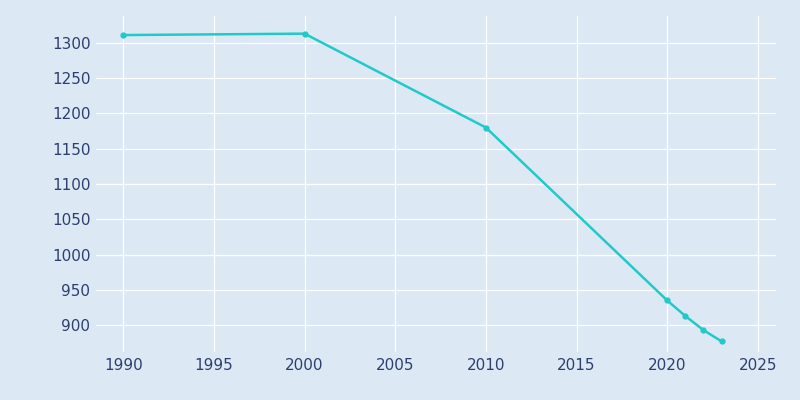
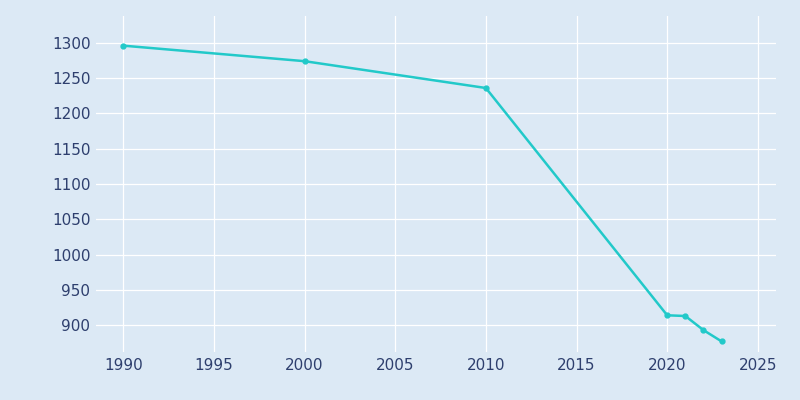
1990: 1311 -> 1296
2000: 1313 -> 1274
2010: 1180 -> 1236
2020: 935 -> 914
